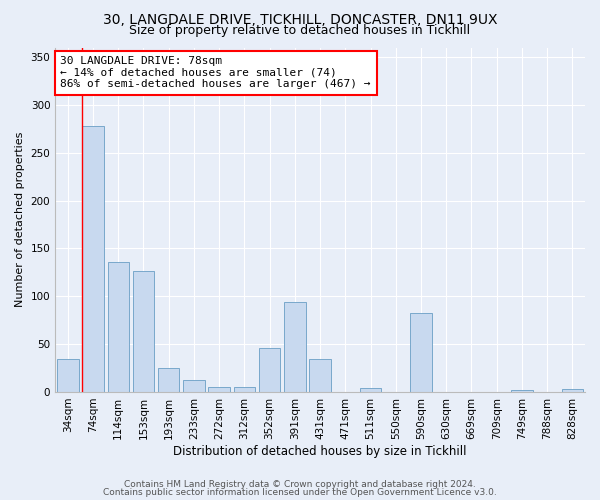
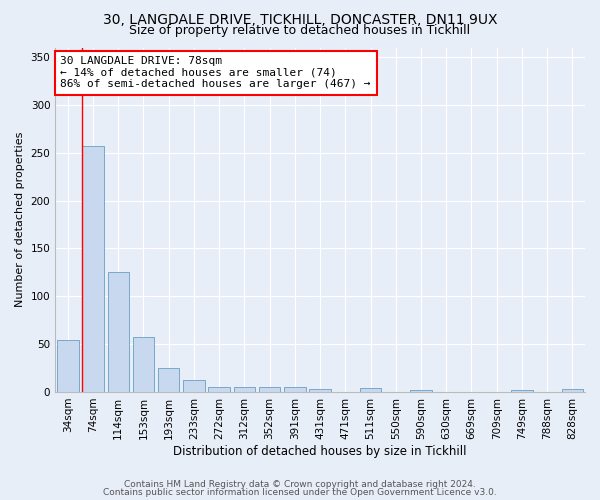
34sqm: 34 -> 54
74sqm: 278 -> 257
114sqm: 136 -> 125
153sqm: 126 -> 57
352sqm: 46 -> 5
391sqm: 94 -> 5
431sqm: 34 -> 3
590sqm: 82 -> 2
